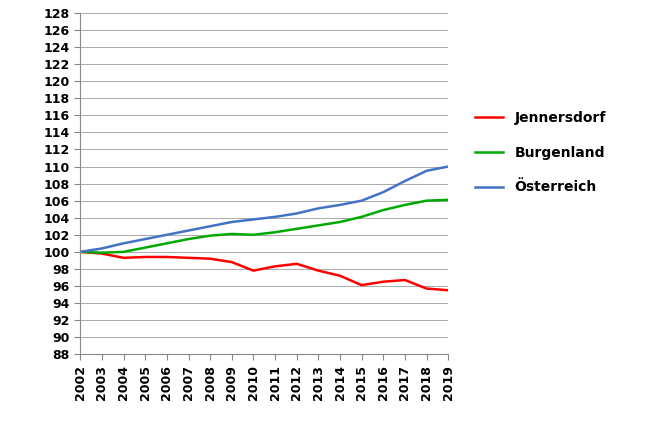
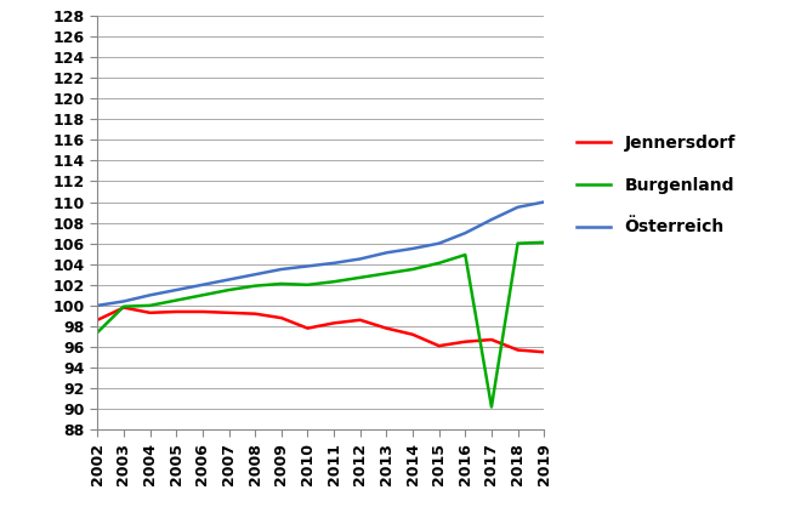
Jennersdorf/2002: 100.0 -> 98.6
Burgenland/2002: 100.0 -> 97.4
Burgenland/2017: 105.5 -> 90.2
